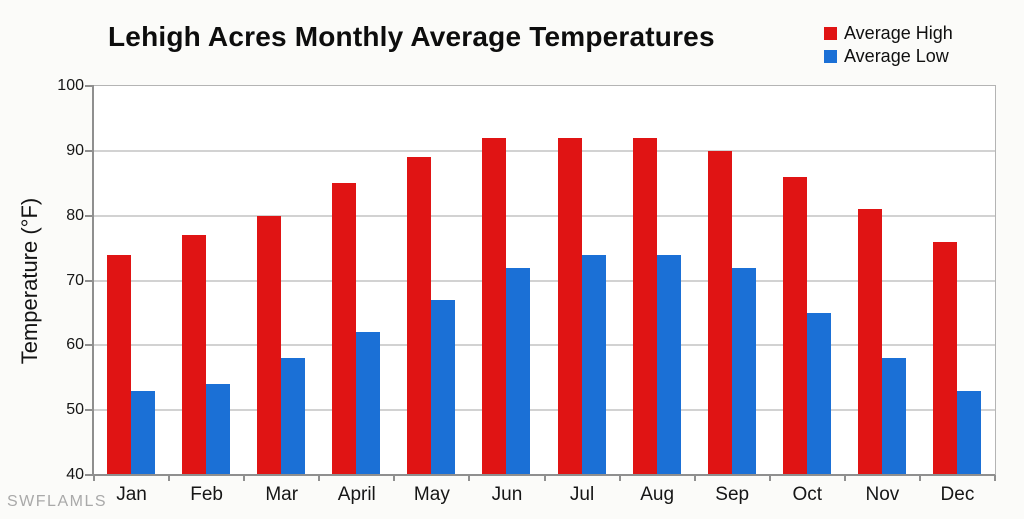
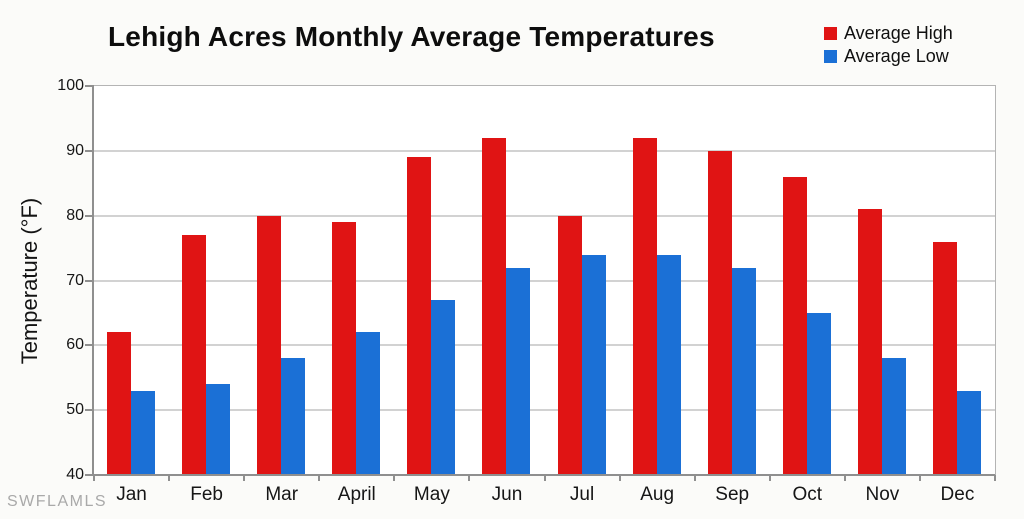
Average High/Jan: 74 -> 62
Average High/April: 85 -> 79
Average High/Jul: 92 -> 80
